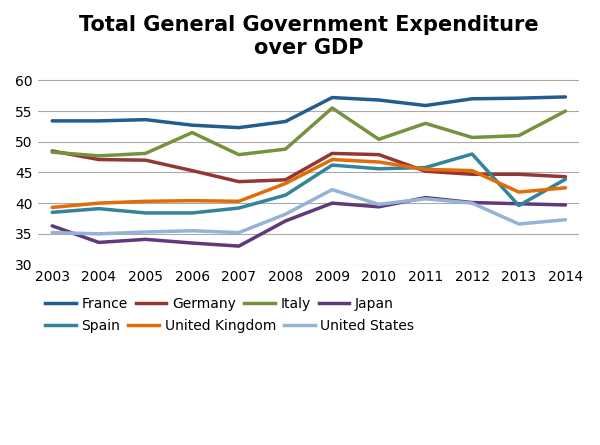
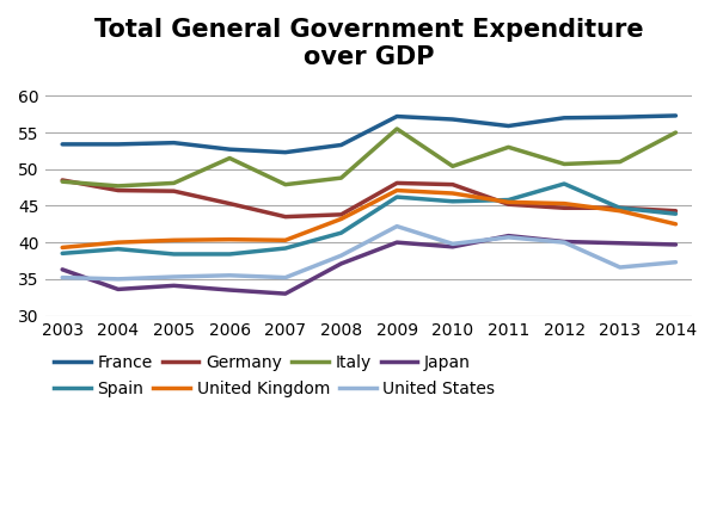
Spain/2013: 39.6 -> 44.7
United Kingdom/2013: 41.8 -> 44.3
